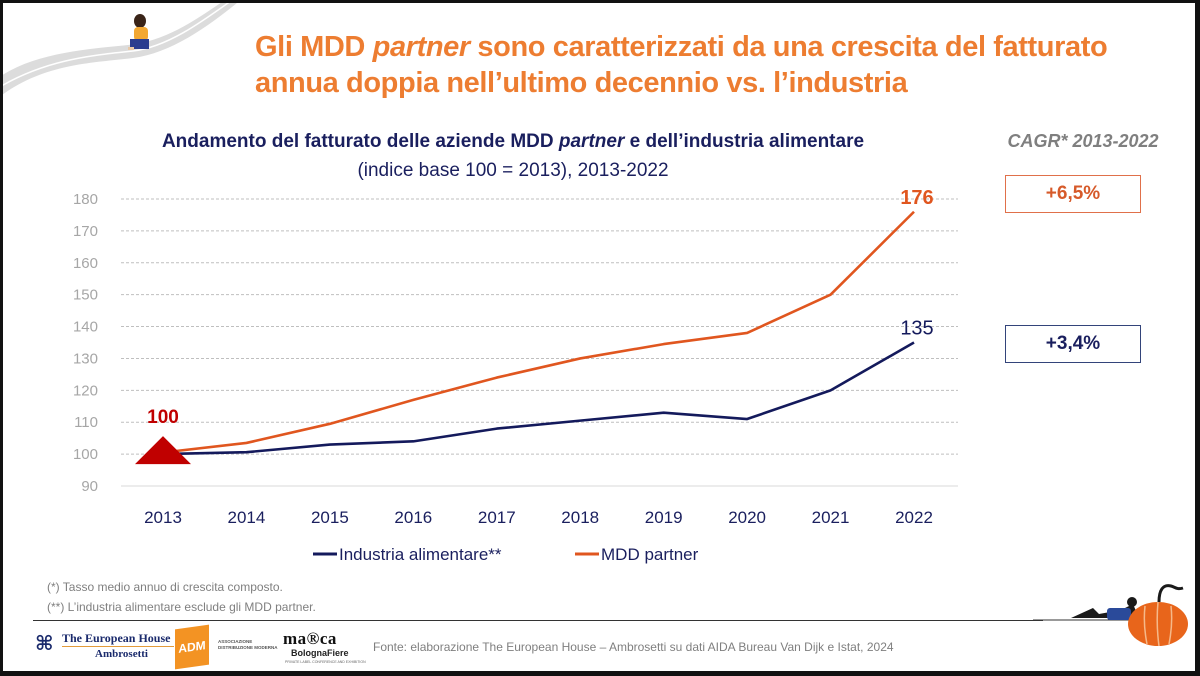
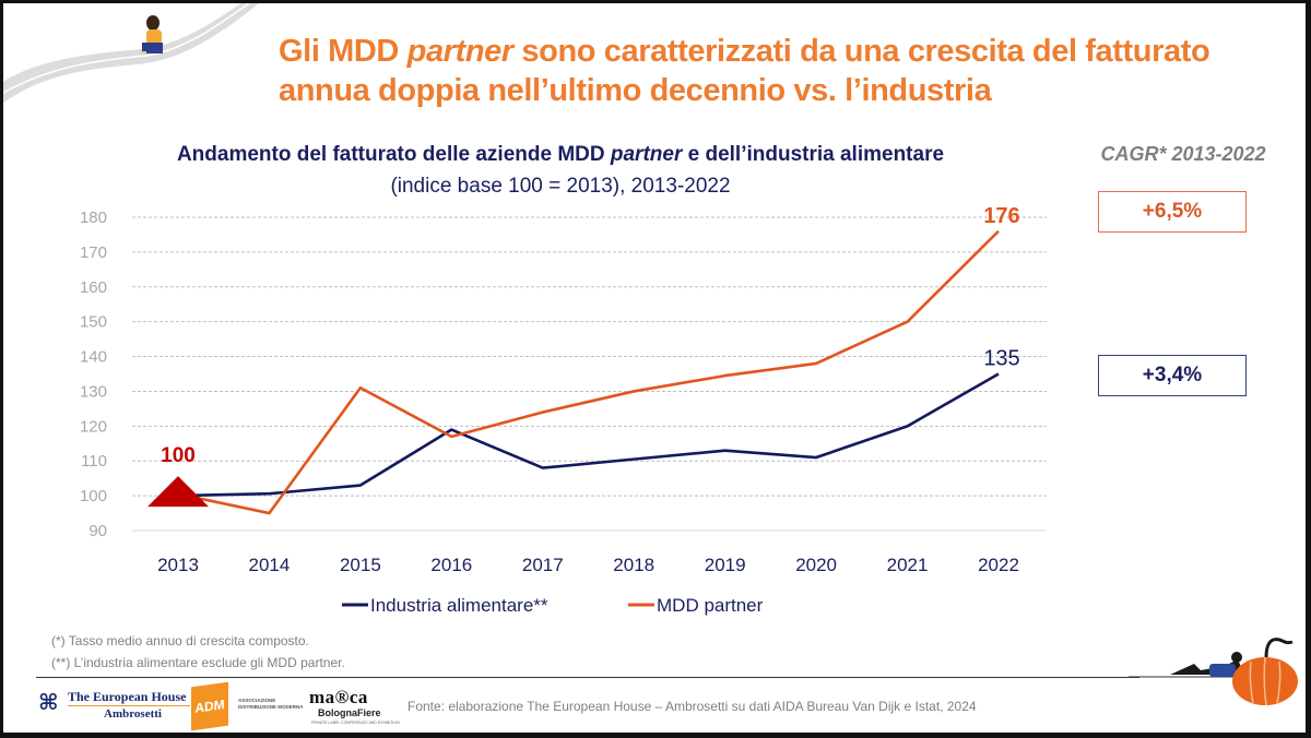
MDD partner/2014: 104 -> 95
MDD partner/2015: 110 -> 131
Industria alimentare**/2016: 104 -> 119
